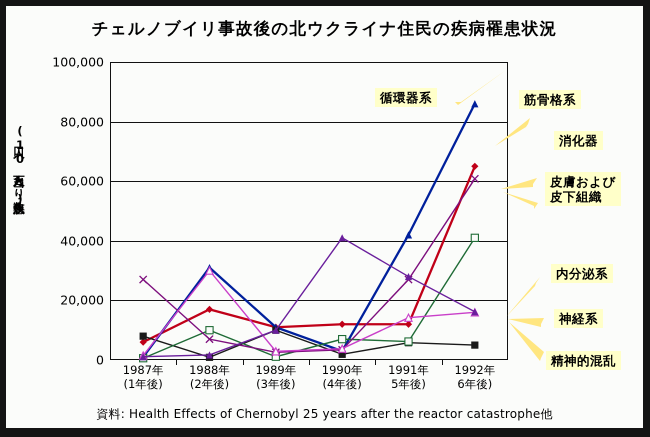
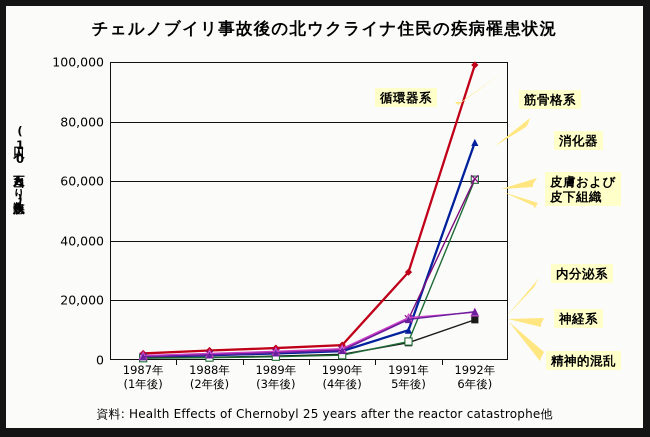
循環器系/1987年: 6000 -> 2000
消化器/1987年: 8000 -> 1000
内分泌系/1987年: 27000 -> 1000
循環器系/1988年: 17000 -> 3000
筋骨格系/1988年: 31000 -> 2000
皮膚および皮下組織/1988年: 10000 -> 1000
内分泌系/1988年: 7000 -> 2000
神経系/1988年: 30000 -> 2000
循環器系/1989年: 11000 -> 4000
筋骨格系/1989年: 11000 -> 2000
消化器/1989年: 10000 -> 1000
精神的混乱/1989年: 10000 -> 2000
循環器系/1990年: 12000 -> 5000
皮膚および皮下組織/1990年: 7000 -> 2000
精神的混乱/1990年: 41000 -> 3000
循環器系/1991年: 12000 -> 30000
筋骨格系/1991年: 42000 -> 10000
内分泌系/1991年: 27000 -> 14000
精神的混乱/1991年: 28000 -> 14000
循環器系/1992年: 65000 -> 99000
筋骨格系/1992年: 86000 -> 73000
消化器/1992年: 5000 -> 14000
皮膚および皮下組織/1992年: 41000 -> 60000
